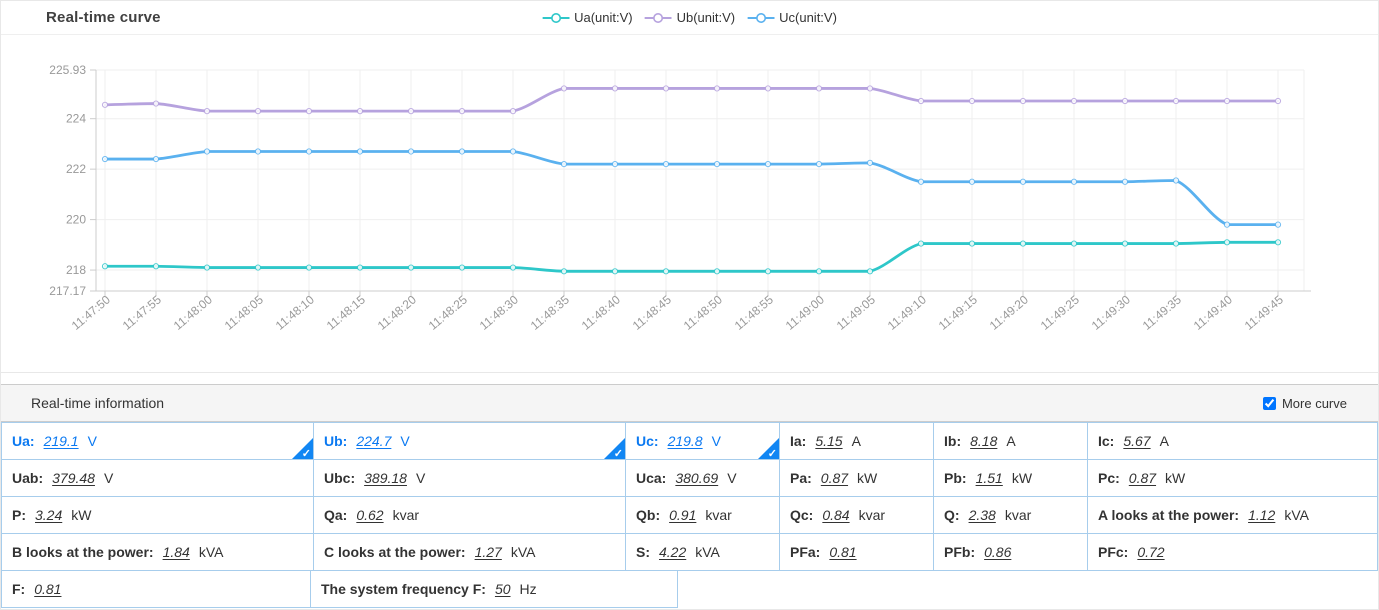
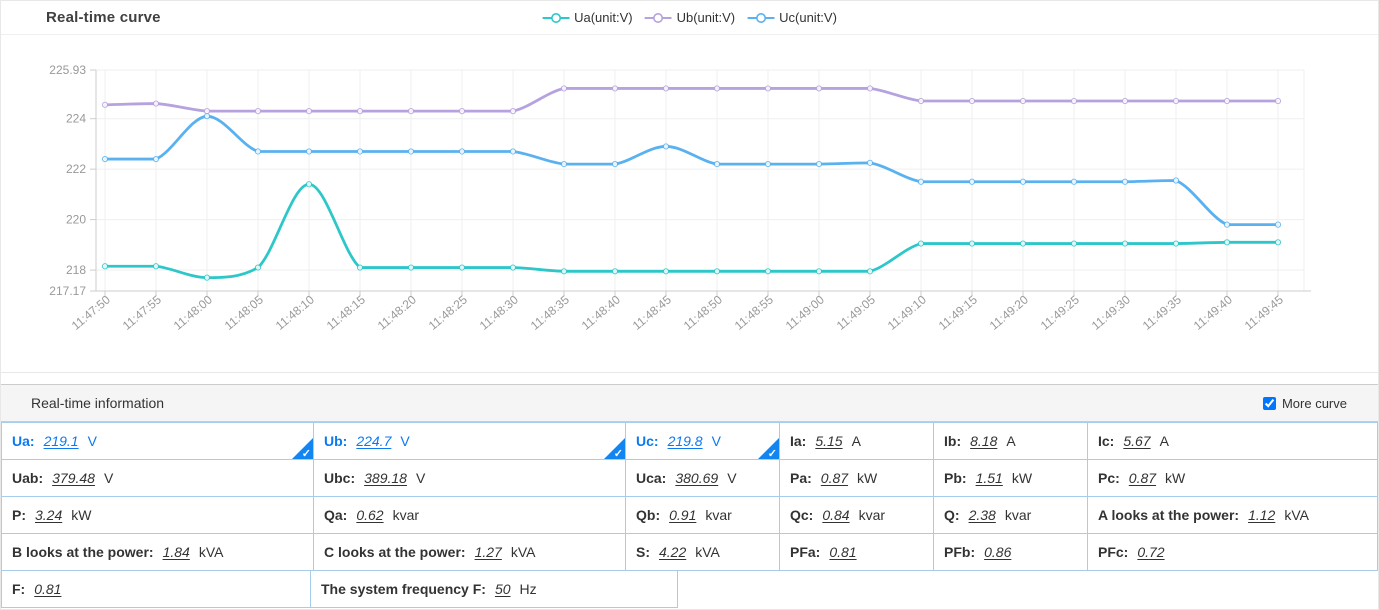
Ua(unit:V)/11:48:00: 218.1 -> 217.7
Uc(unit:V)/11:48:00: 222.7 -> 224.1
Ua(unit:V)/11:48:10: 218.1 -> 221.4
Uc(unit:V)/11:48:45: 222.2 -> 222.9
